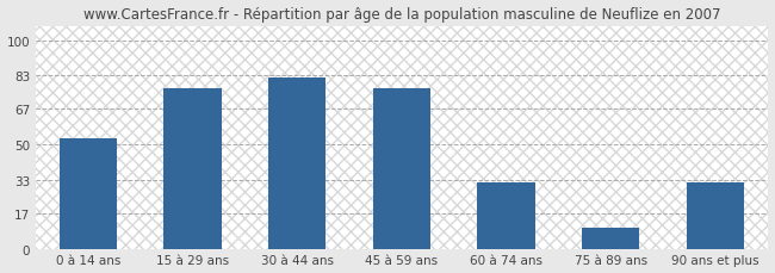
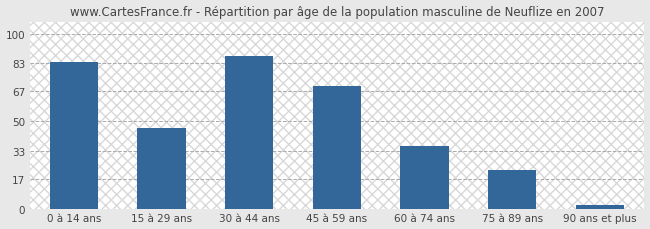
0 à 14 ans: 53 -> 84
15 à 29 ans: 77 -> 46
30 à 44 ans: 82 -> 87
45 à 59 ans: 77 -> 70
60 à 74 ans: 32 -> 36
75 à 89 ans: 10 -> 22
90 ans et plus: 32 -> 2
